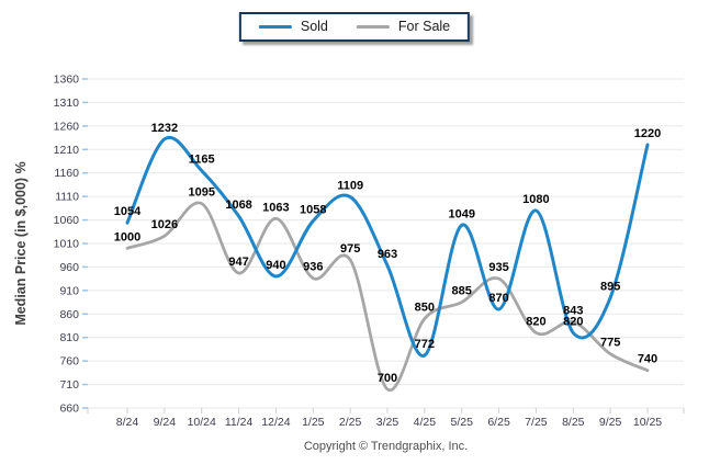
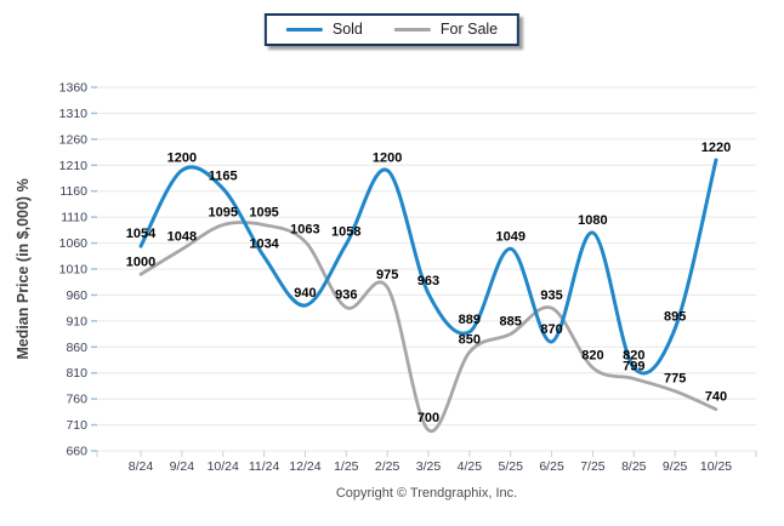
Sold/9/24: 1232 -> 1200
For Sale/9/24: 1026 -> 1048
Sold/11/24: 1068 -> 1034
For Sale/11/24: 947 -> 1095
Sold/2/25: 1109 -> 1200
Sold/4/25: 772 -> 889
For Sale/8/25: 843 -> 799
